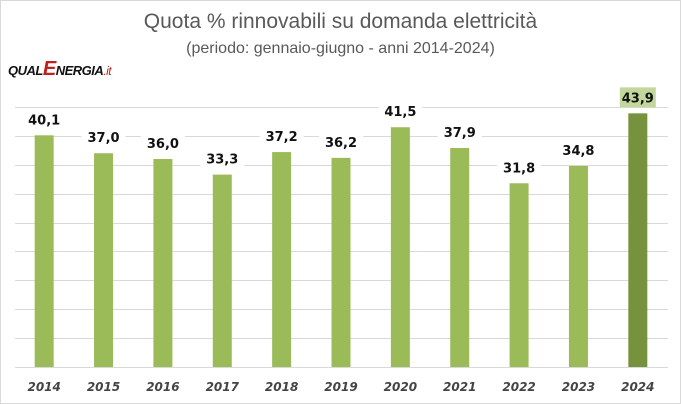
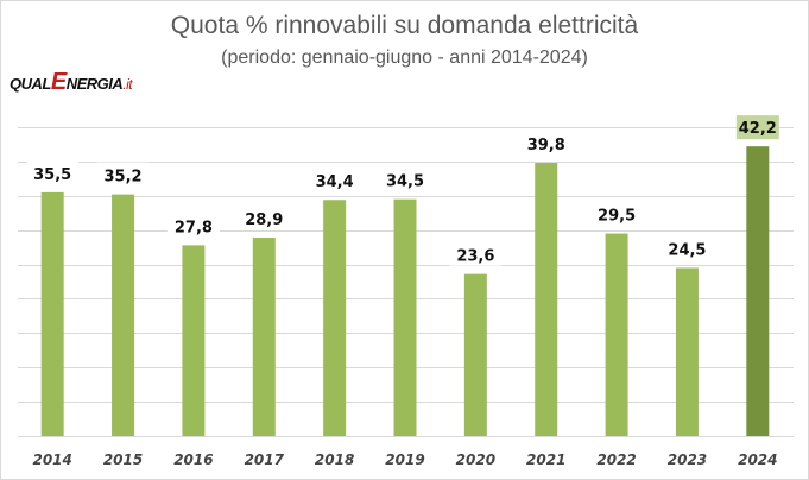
2014: 40,1 -> 35,5
2015: 37,0 -> 35,2
2016: 36,0 -> 27,8
2017: 33,3 -> 28,9
2018: 37,2 -> 34,4
2019: 36,2 -> 34,5
2020: 41,5 -> 23,6
2021: 37,9 -> 39,8
2022: 31,8 -> 29,5
2023: 34,8 -> 24,5
2024: 43,9 -> 42,2
